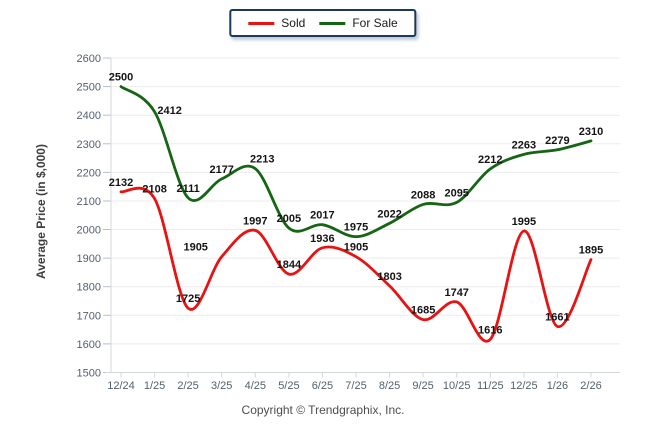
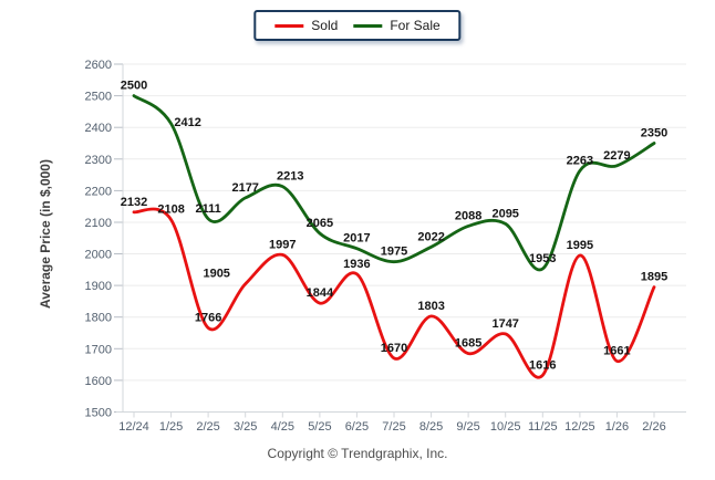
Sold/2/25: 1725 -> 1766
For Sale/5/25: 2005 -> 2065
Sold/7/25: 1905 -> 1670
For Sale/11/25: 2212 -> 1953
For Sale/2/26: 2310 -> 2350
